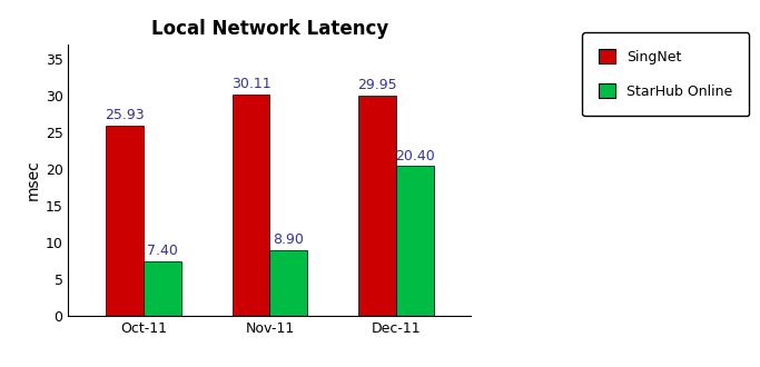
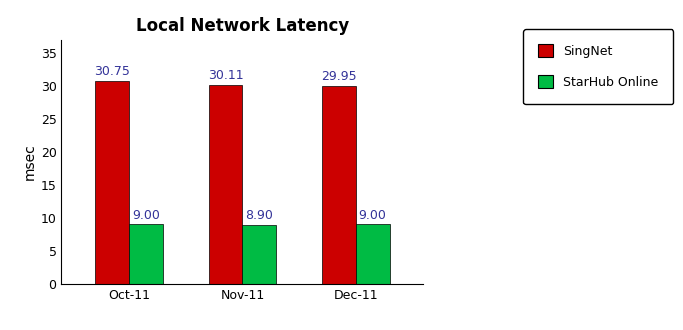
SingNet/Oct-11: 25.93 -> 30.75
StarHub Online/Oct-11: 7.40 -> 9.00
StarHub Online/Dec-11: 20.40 -> 9.00
